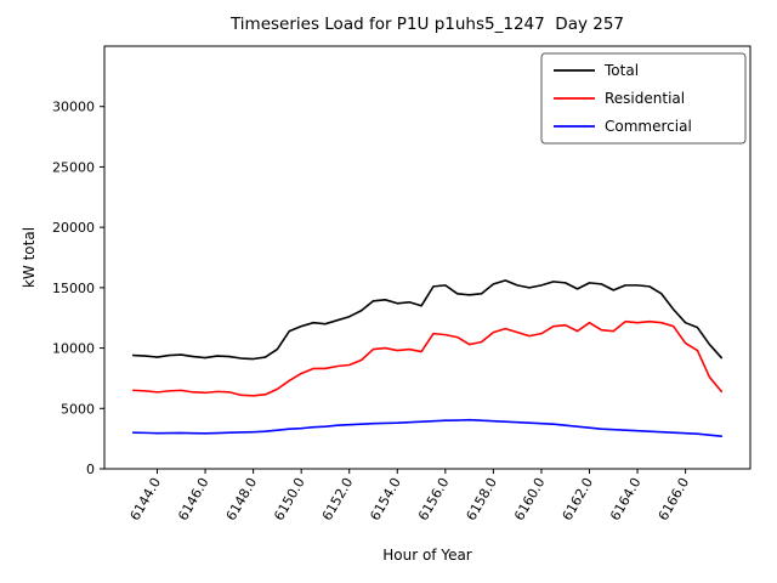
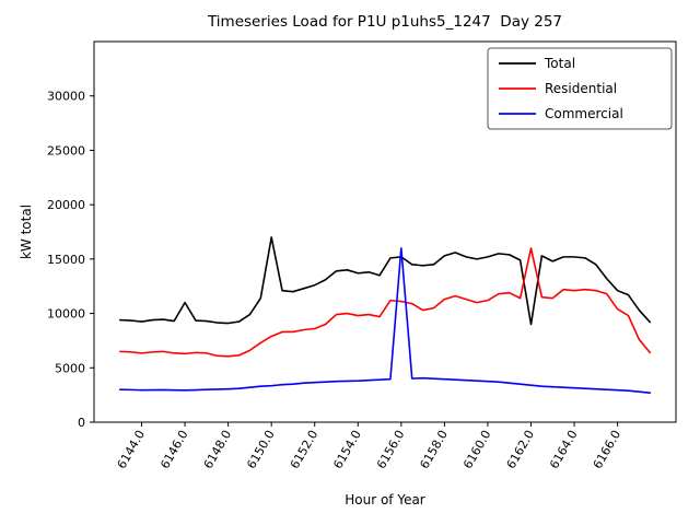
Total/6146.0: 9000 -> 11000
Total/6150.0: 12000 -> 17000
Commercial/6156.0: 4000 -> 16000
Total/6162.0: 15000 -> 9000
Residential/6162.0: 12000 -> 16000
